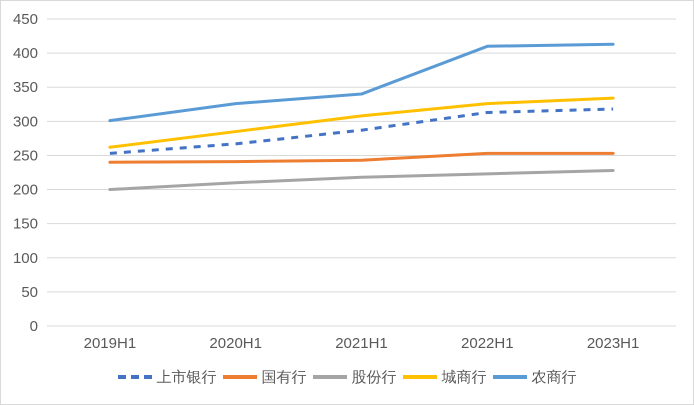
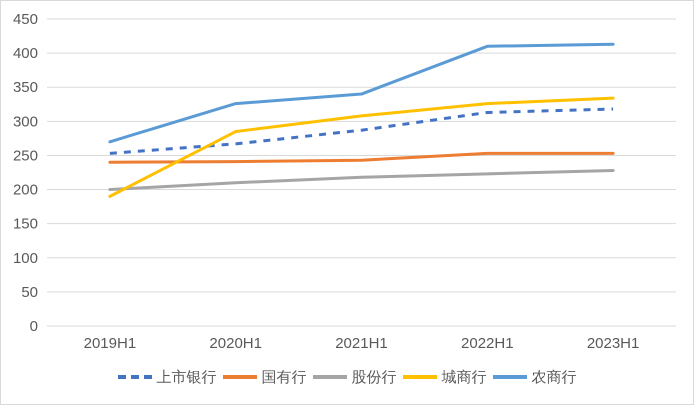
城商行/2019H1: 260 -> 190
农商行/2019H1: 300 -> 270
